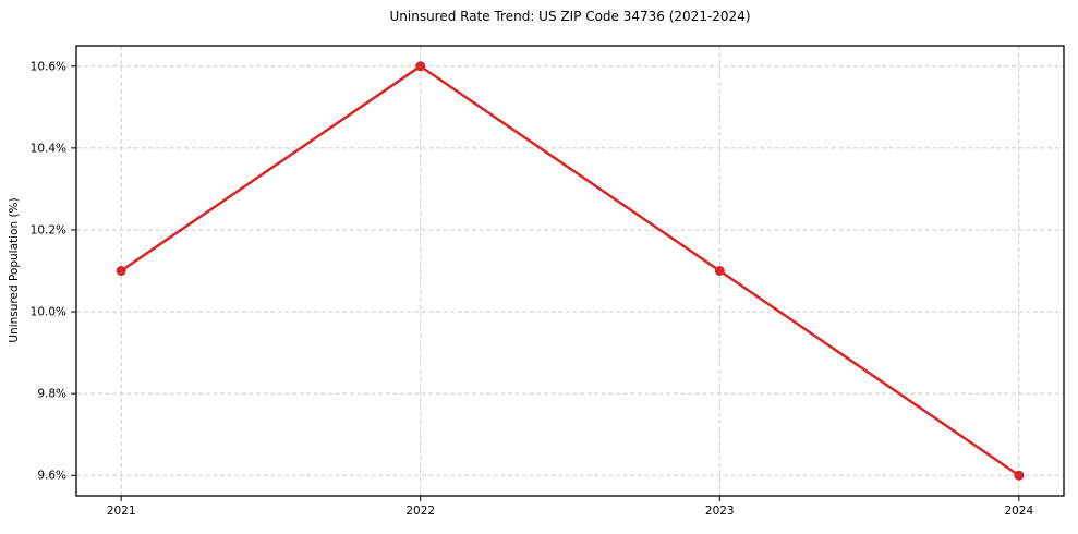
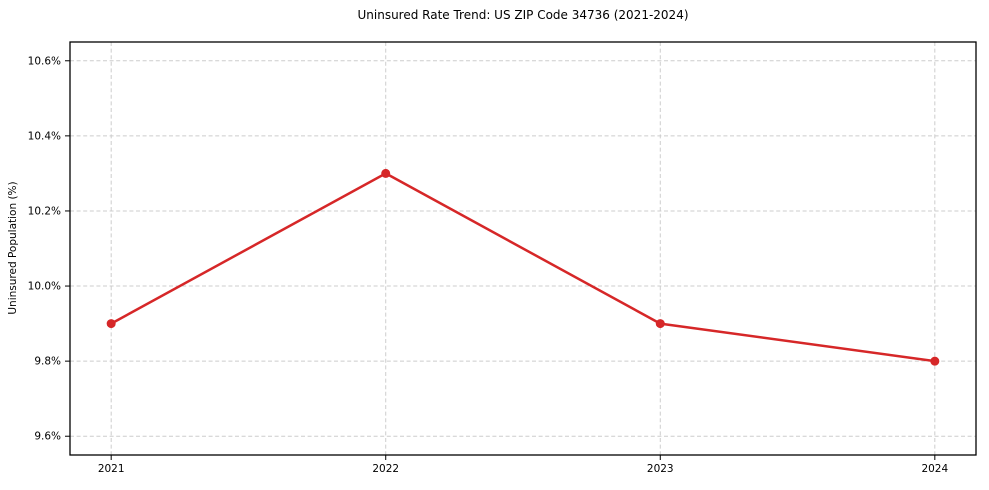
2021: 10.1% -> 9.9%
2022: 10.6% -> 10.3%
2023: 10.1% -> 9.9%
2024: 9.6% -> 9.8%
